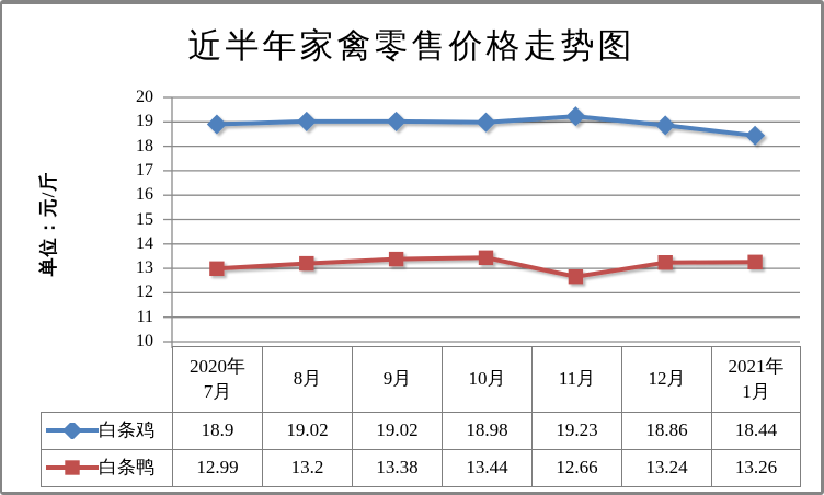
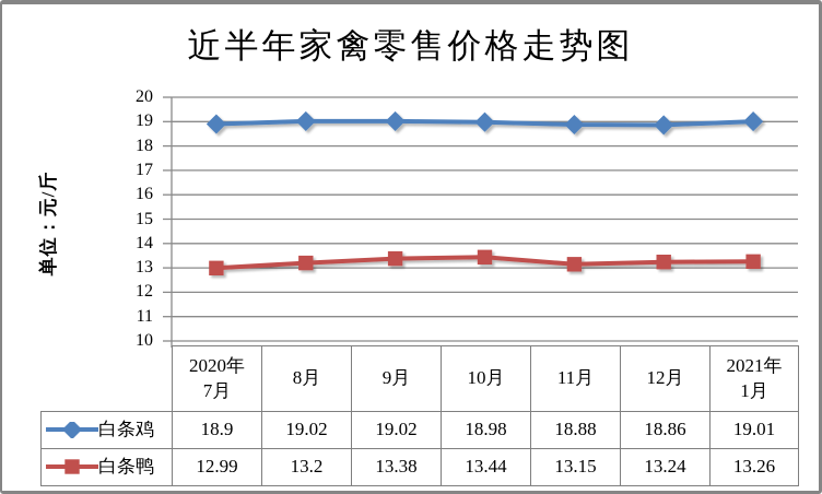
白条鸡/11月: 19.23 -> 18.88
白条鸭/11月: 12.66 -> 13.15
白条鸡/2021年 1月: 18.44 -> 19.01
